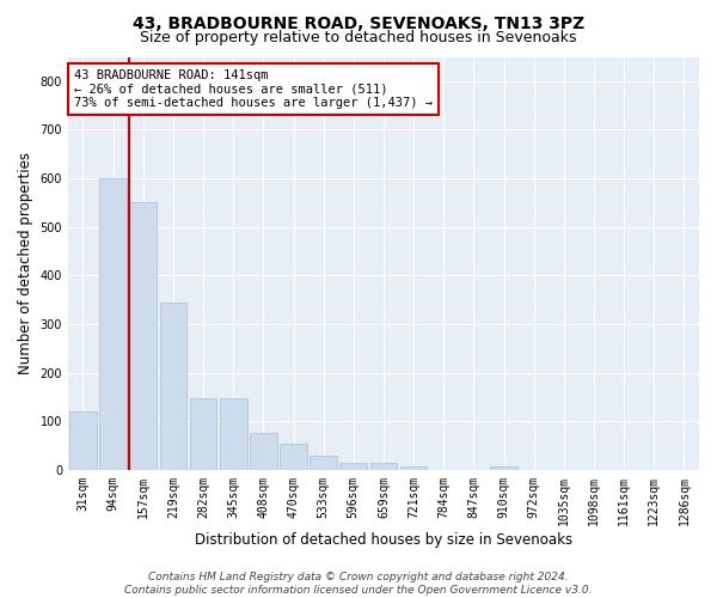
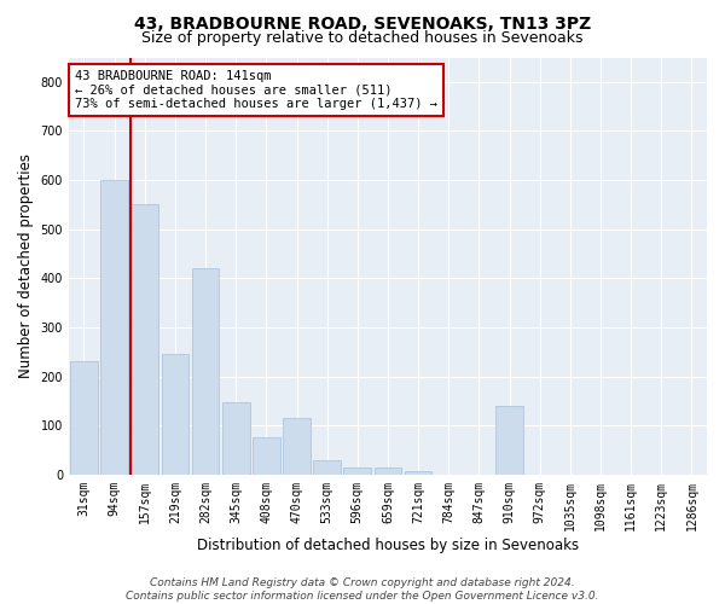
31sqm: 120 -> 230
219sqm: 345 -> 245
282sqm: 148 -> 420
470sqm: 55 -> 115
910sqm: 8 -> 140
